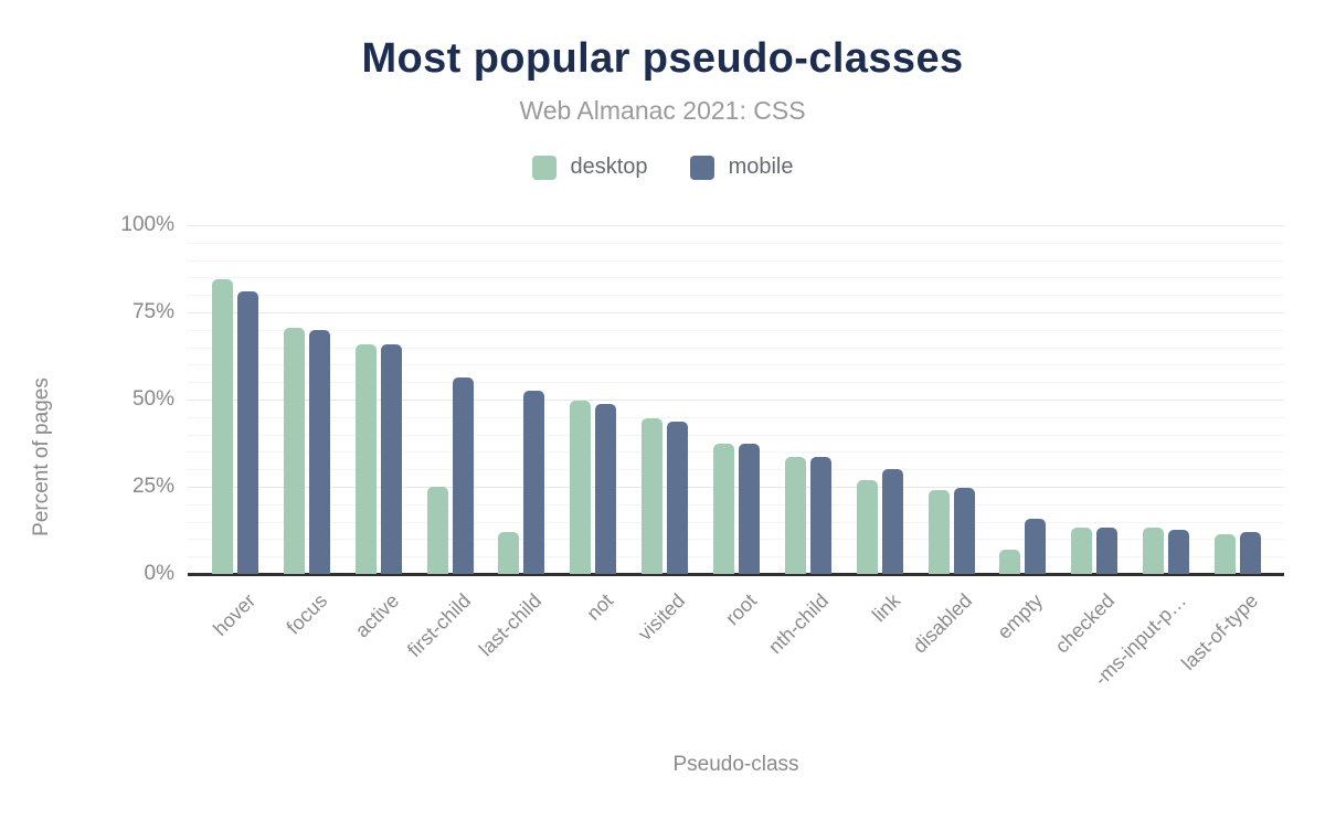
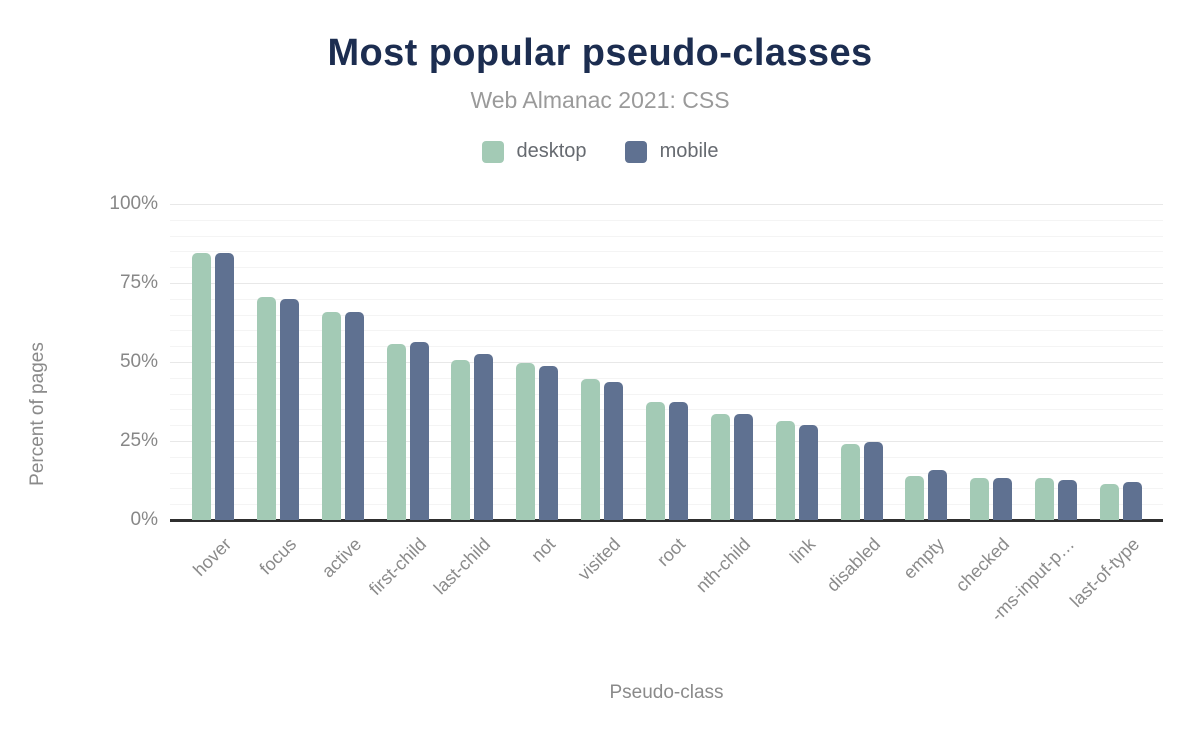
mobile/hover: 81% -> 84%
desktop/first-child: 25% -> 56%
desktop/last-child: 12% -> 51%
desktop/link: 27% -> 31%
desktop/empty: 7% -> 14%
